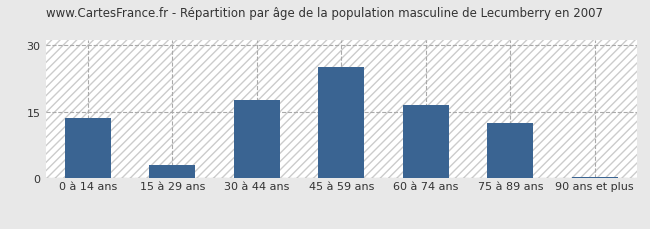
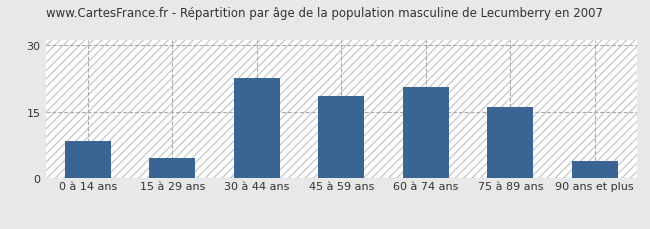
0 à 14 ans: 13.5 -> 8.5
15 à 29 ans: 3.0 -> 4.5
30 à 44 ans: 17.5 -> 22.5
45 à 59 ans: 25.0 -> 18.5
60 à 74 ans: 16.5 -> 20.5
75 à 89 ans: 12.5 -> 16.0
90 ans et plus: 0.3 -> 4.0
